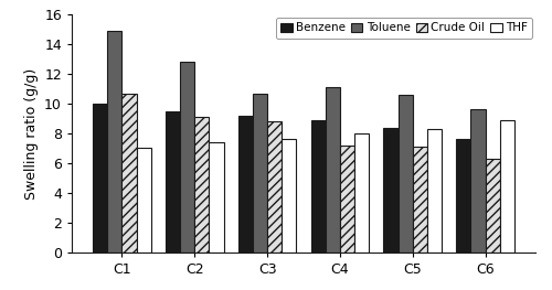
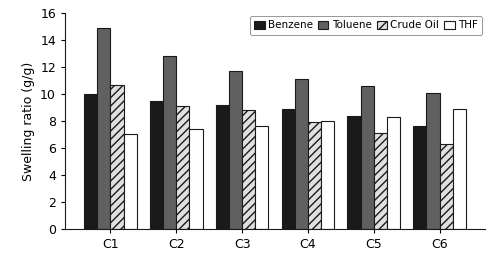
Toluene/C3: 10.7 -> 11.7
Crude Oil/C4: 7.2 -> 7.9
Toluene/C6: 9.6 -> 10.1
